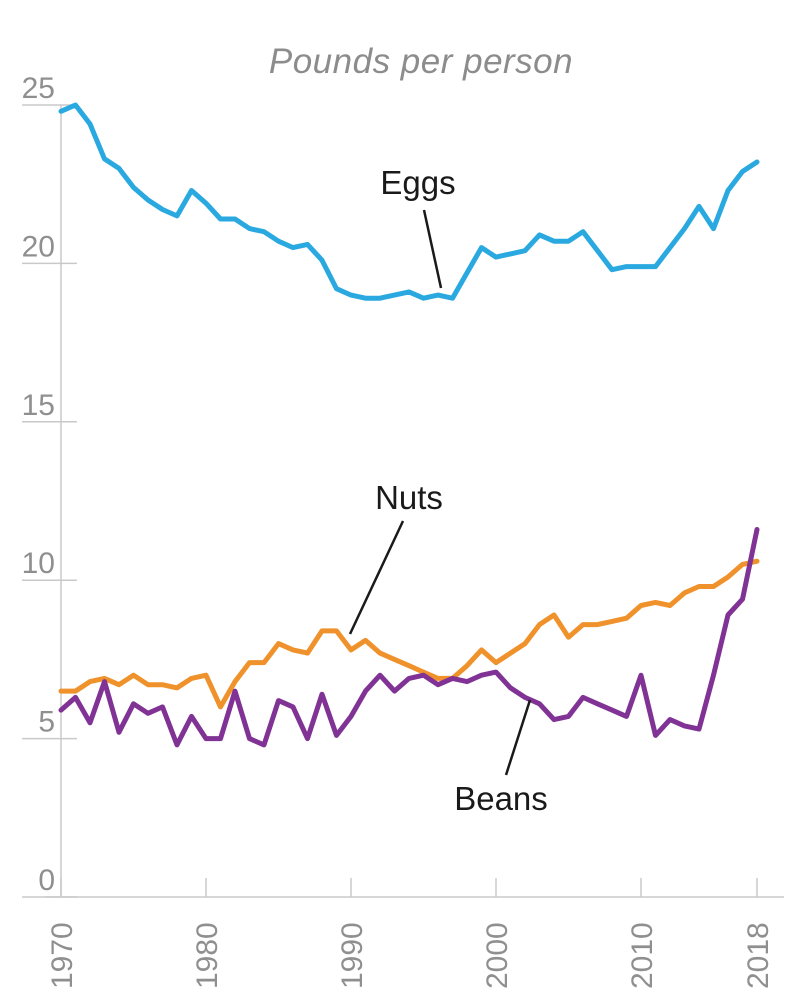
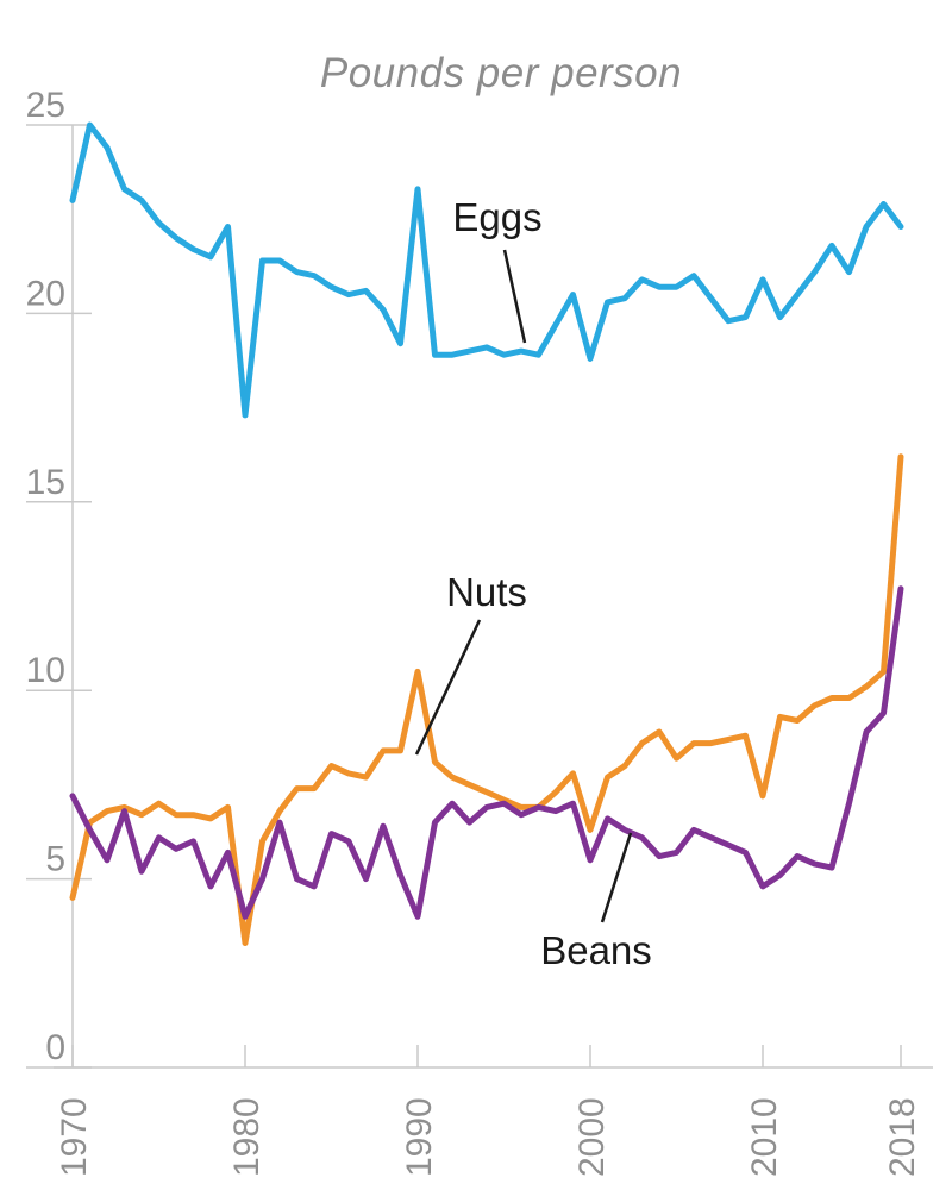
Eggs/1970: 24.8 -> 23.0
Nuts/1970: 6.5 -> 4.5
Beans/1970: 5.9 -> 7.2
Eggs/1980: 21.9 -> 17.3
Nuts/1980: 7.0 -> 3.3
Beans/1980: 5.0 -> 4.0
Eggs/1990: 19.0 -> 23.3
Nuts/1990: 7.8 -> 10.5
Beans/1990: 5.7 -> 4.0
Eggs/2000: 20.2 -> 18.8
Nuts/2000: 7.4 -> 6.3
Beans/2000: 7.1 -> 5.5
Eggs/2010: 19.9 -> 20.9
Nuts/2010: 9.2 -> 7.2
Beans/2010: 7.0 -> 4.8
Eggs/2018: 23.2 -> 22.3
Nuts/2018: 10.6 -> 16.2
Beans/2018: 11.6 -> 12.7
